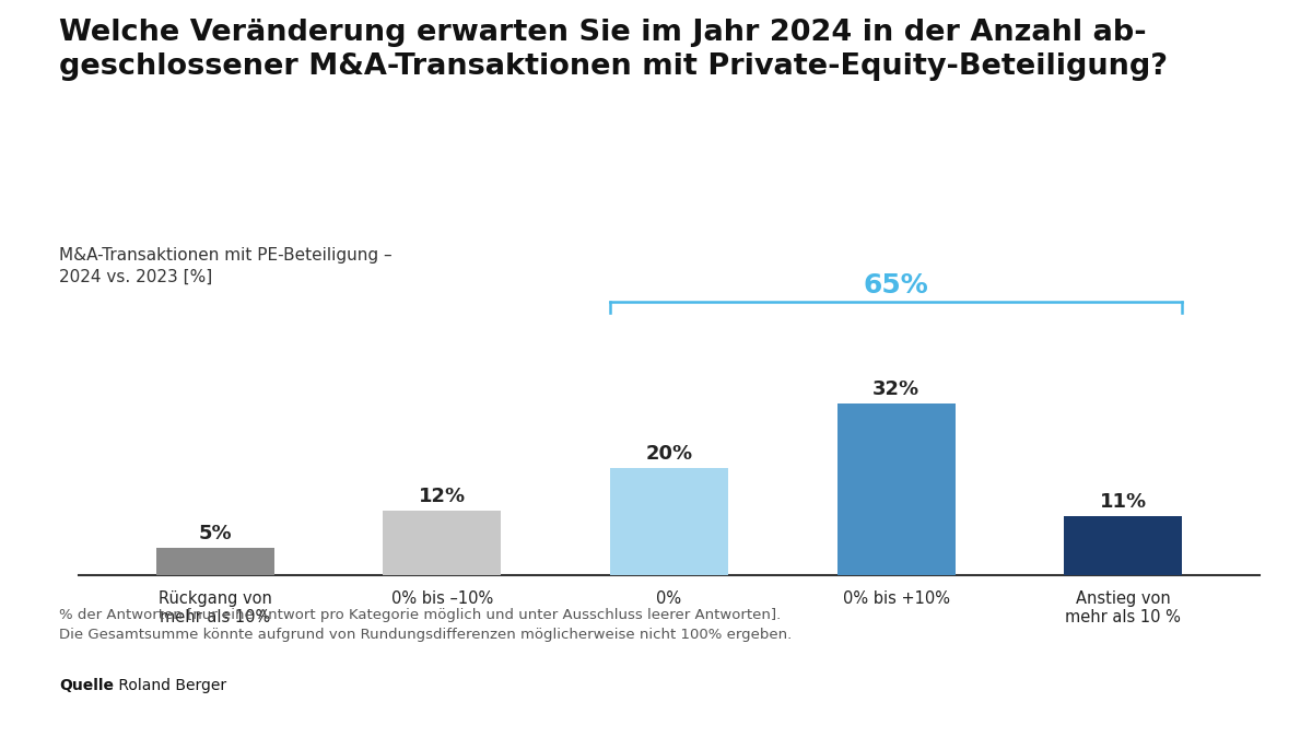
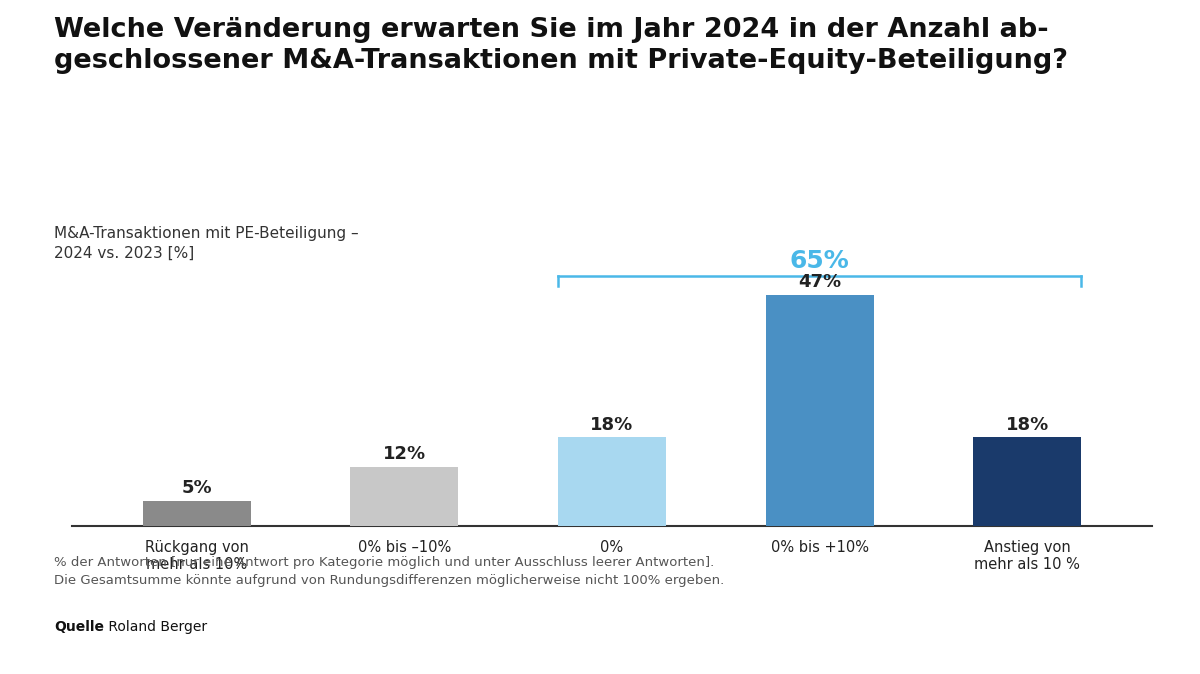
0%: 20% -> 18%
0% bis +10%: 32% -> 47%
Anstieg von mehr als 10 %: 11% -> 18%
